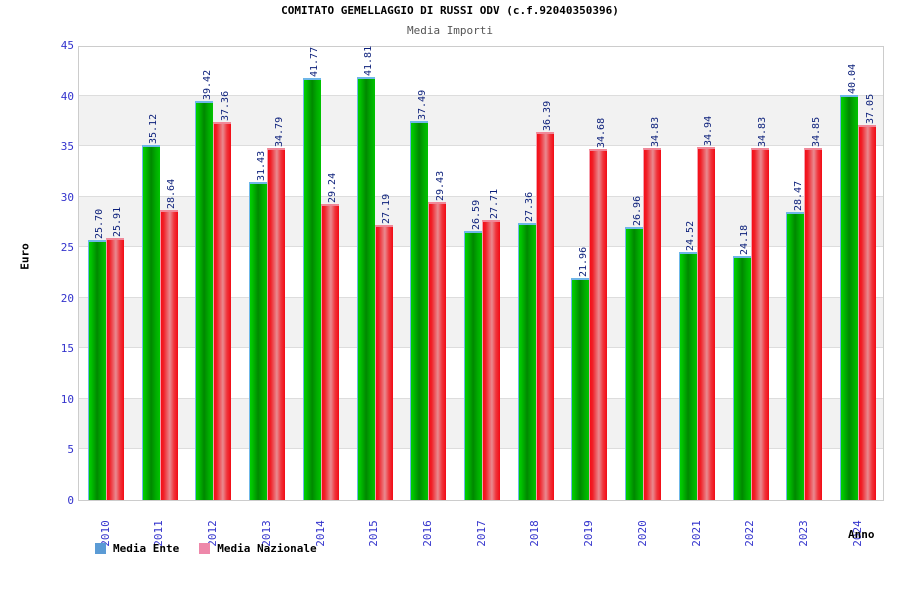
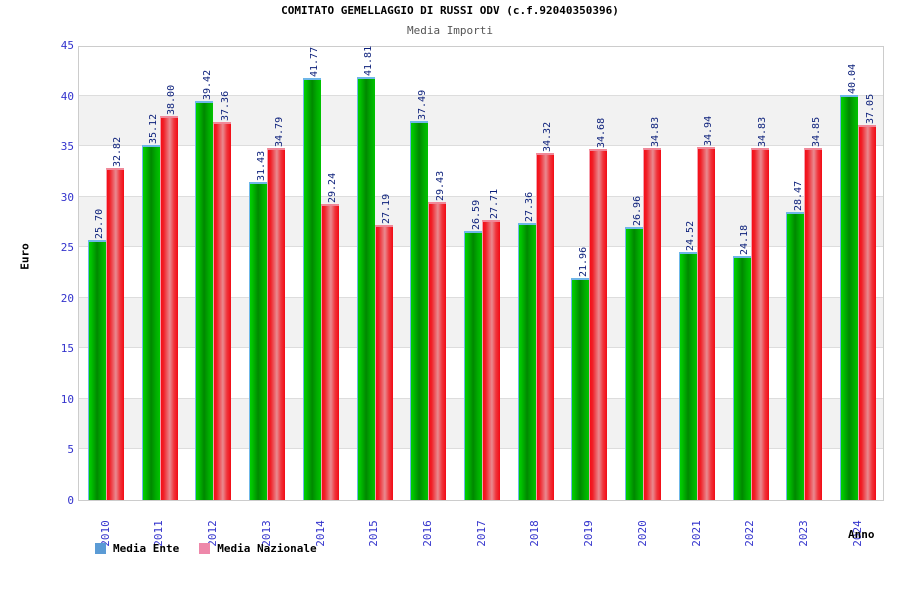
Media Nazionale/2010: 25.91 -> 32.82
Media Nazionale/2011: 28.64 -> 38.00
Media Nazionale/2018: 36.39 -> 34.32
